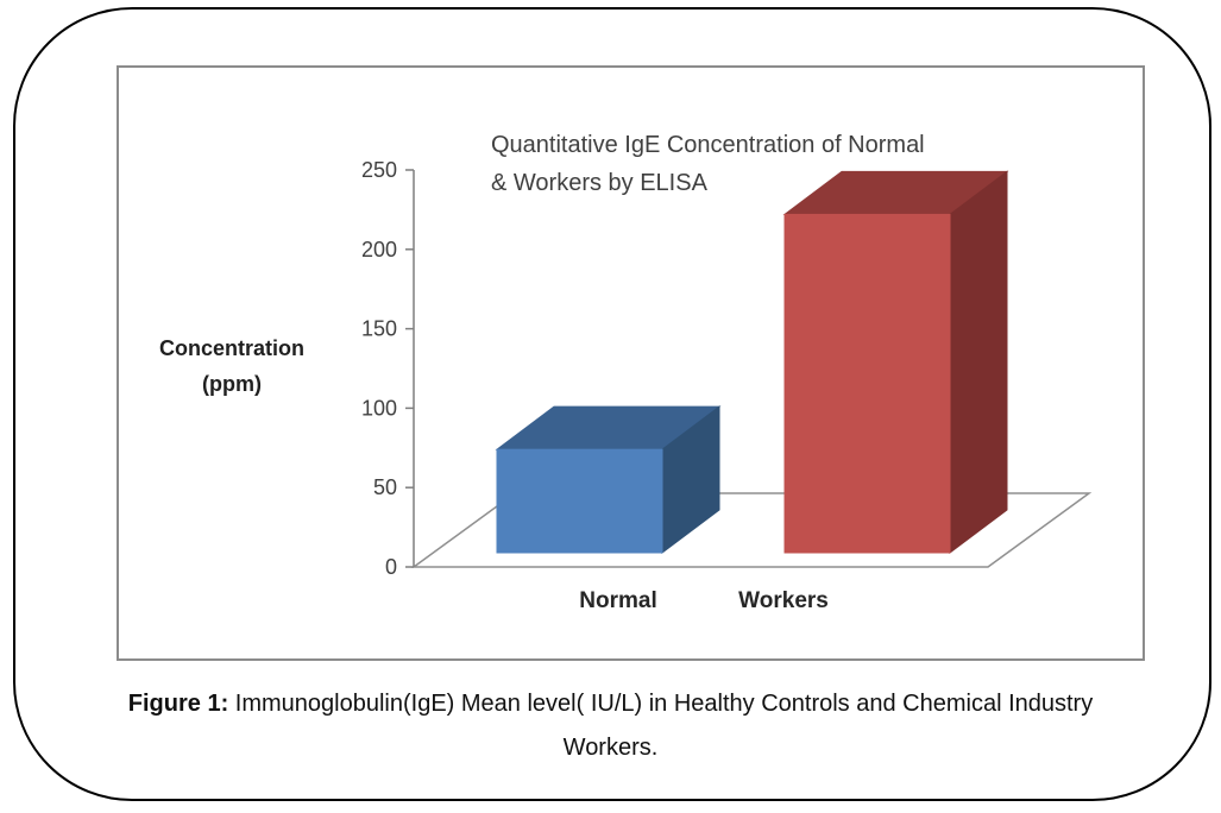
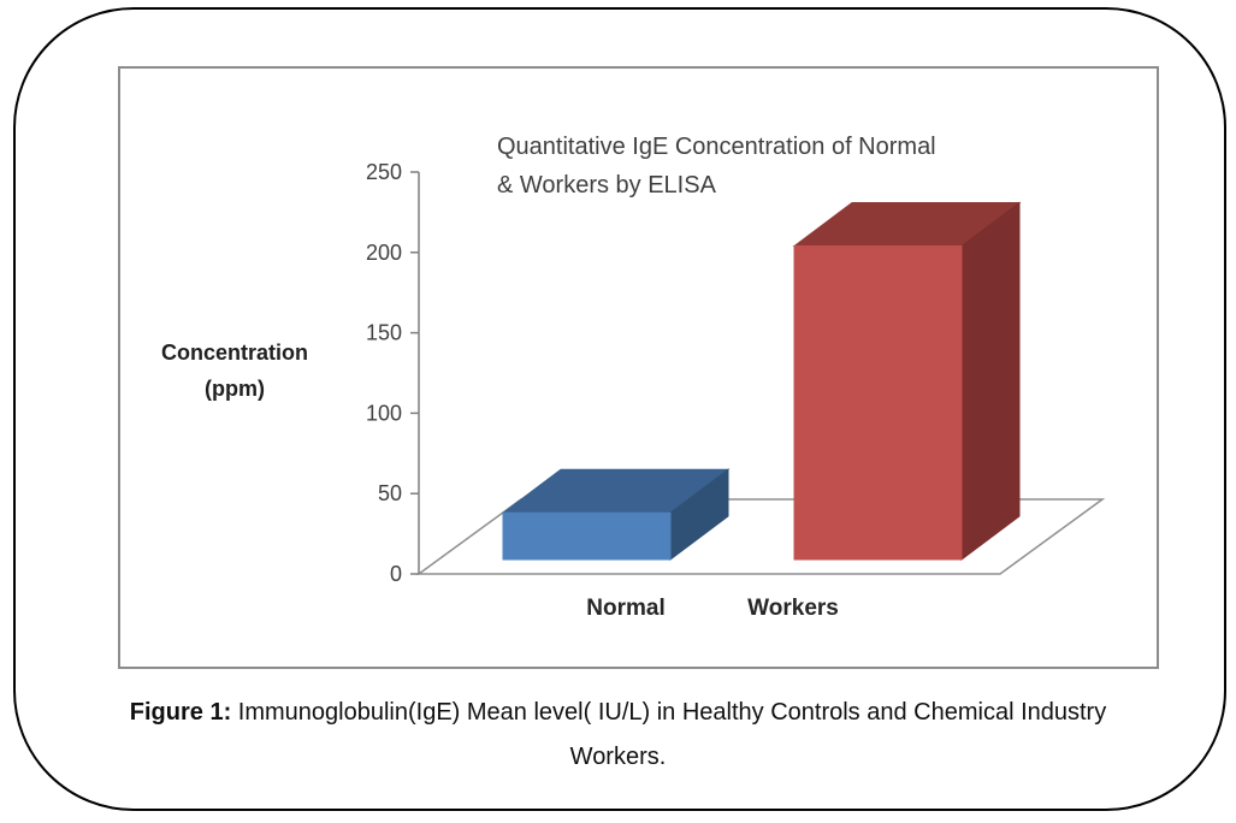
Normal: 65 -> 29
Workers: 213 -> 195
